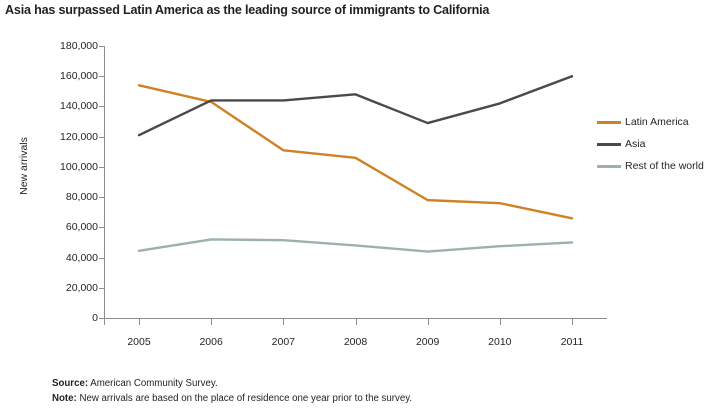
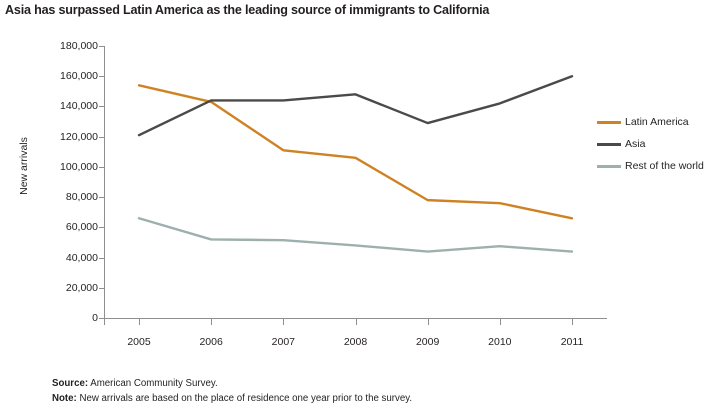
Rest of the world/2005: 44000 -> 66000
Rest of the world/2011: 50000 -> 44000
